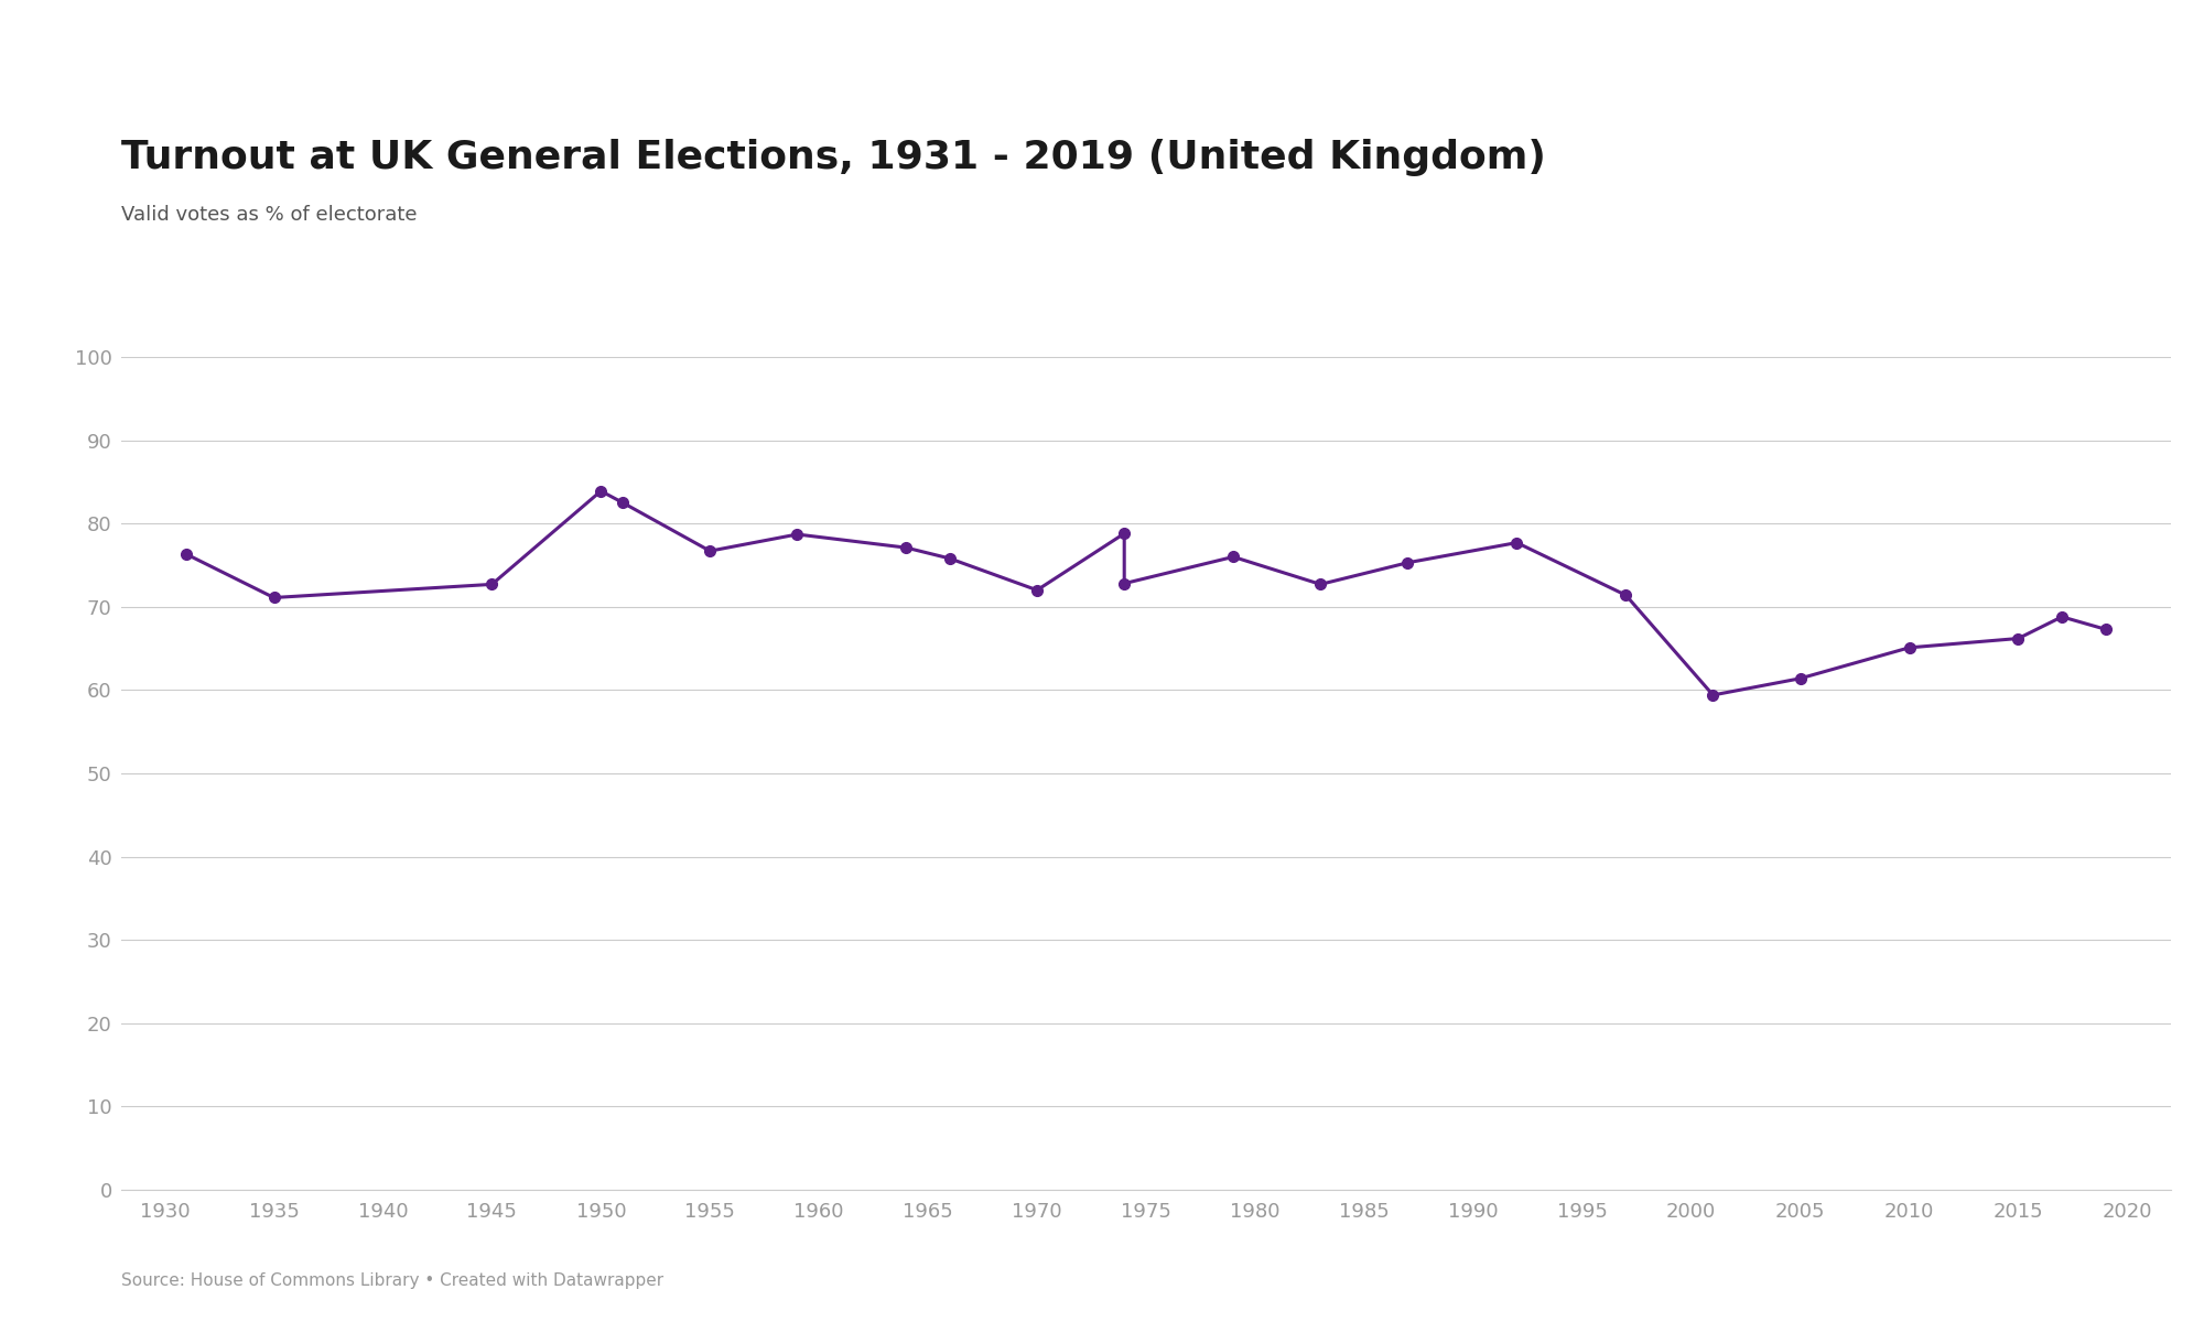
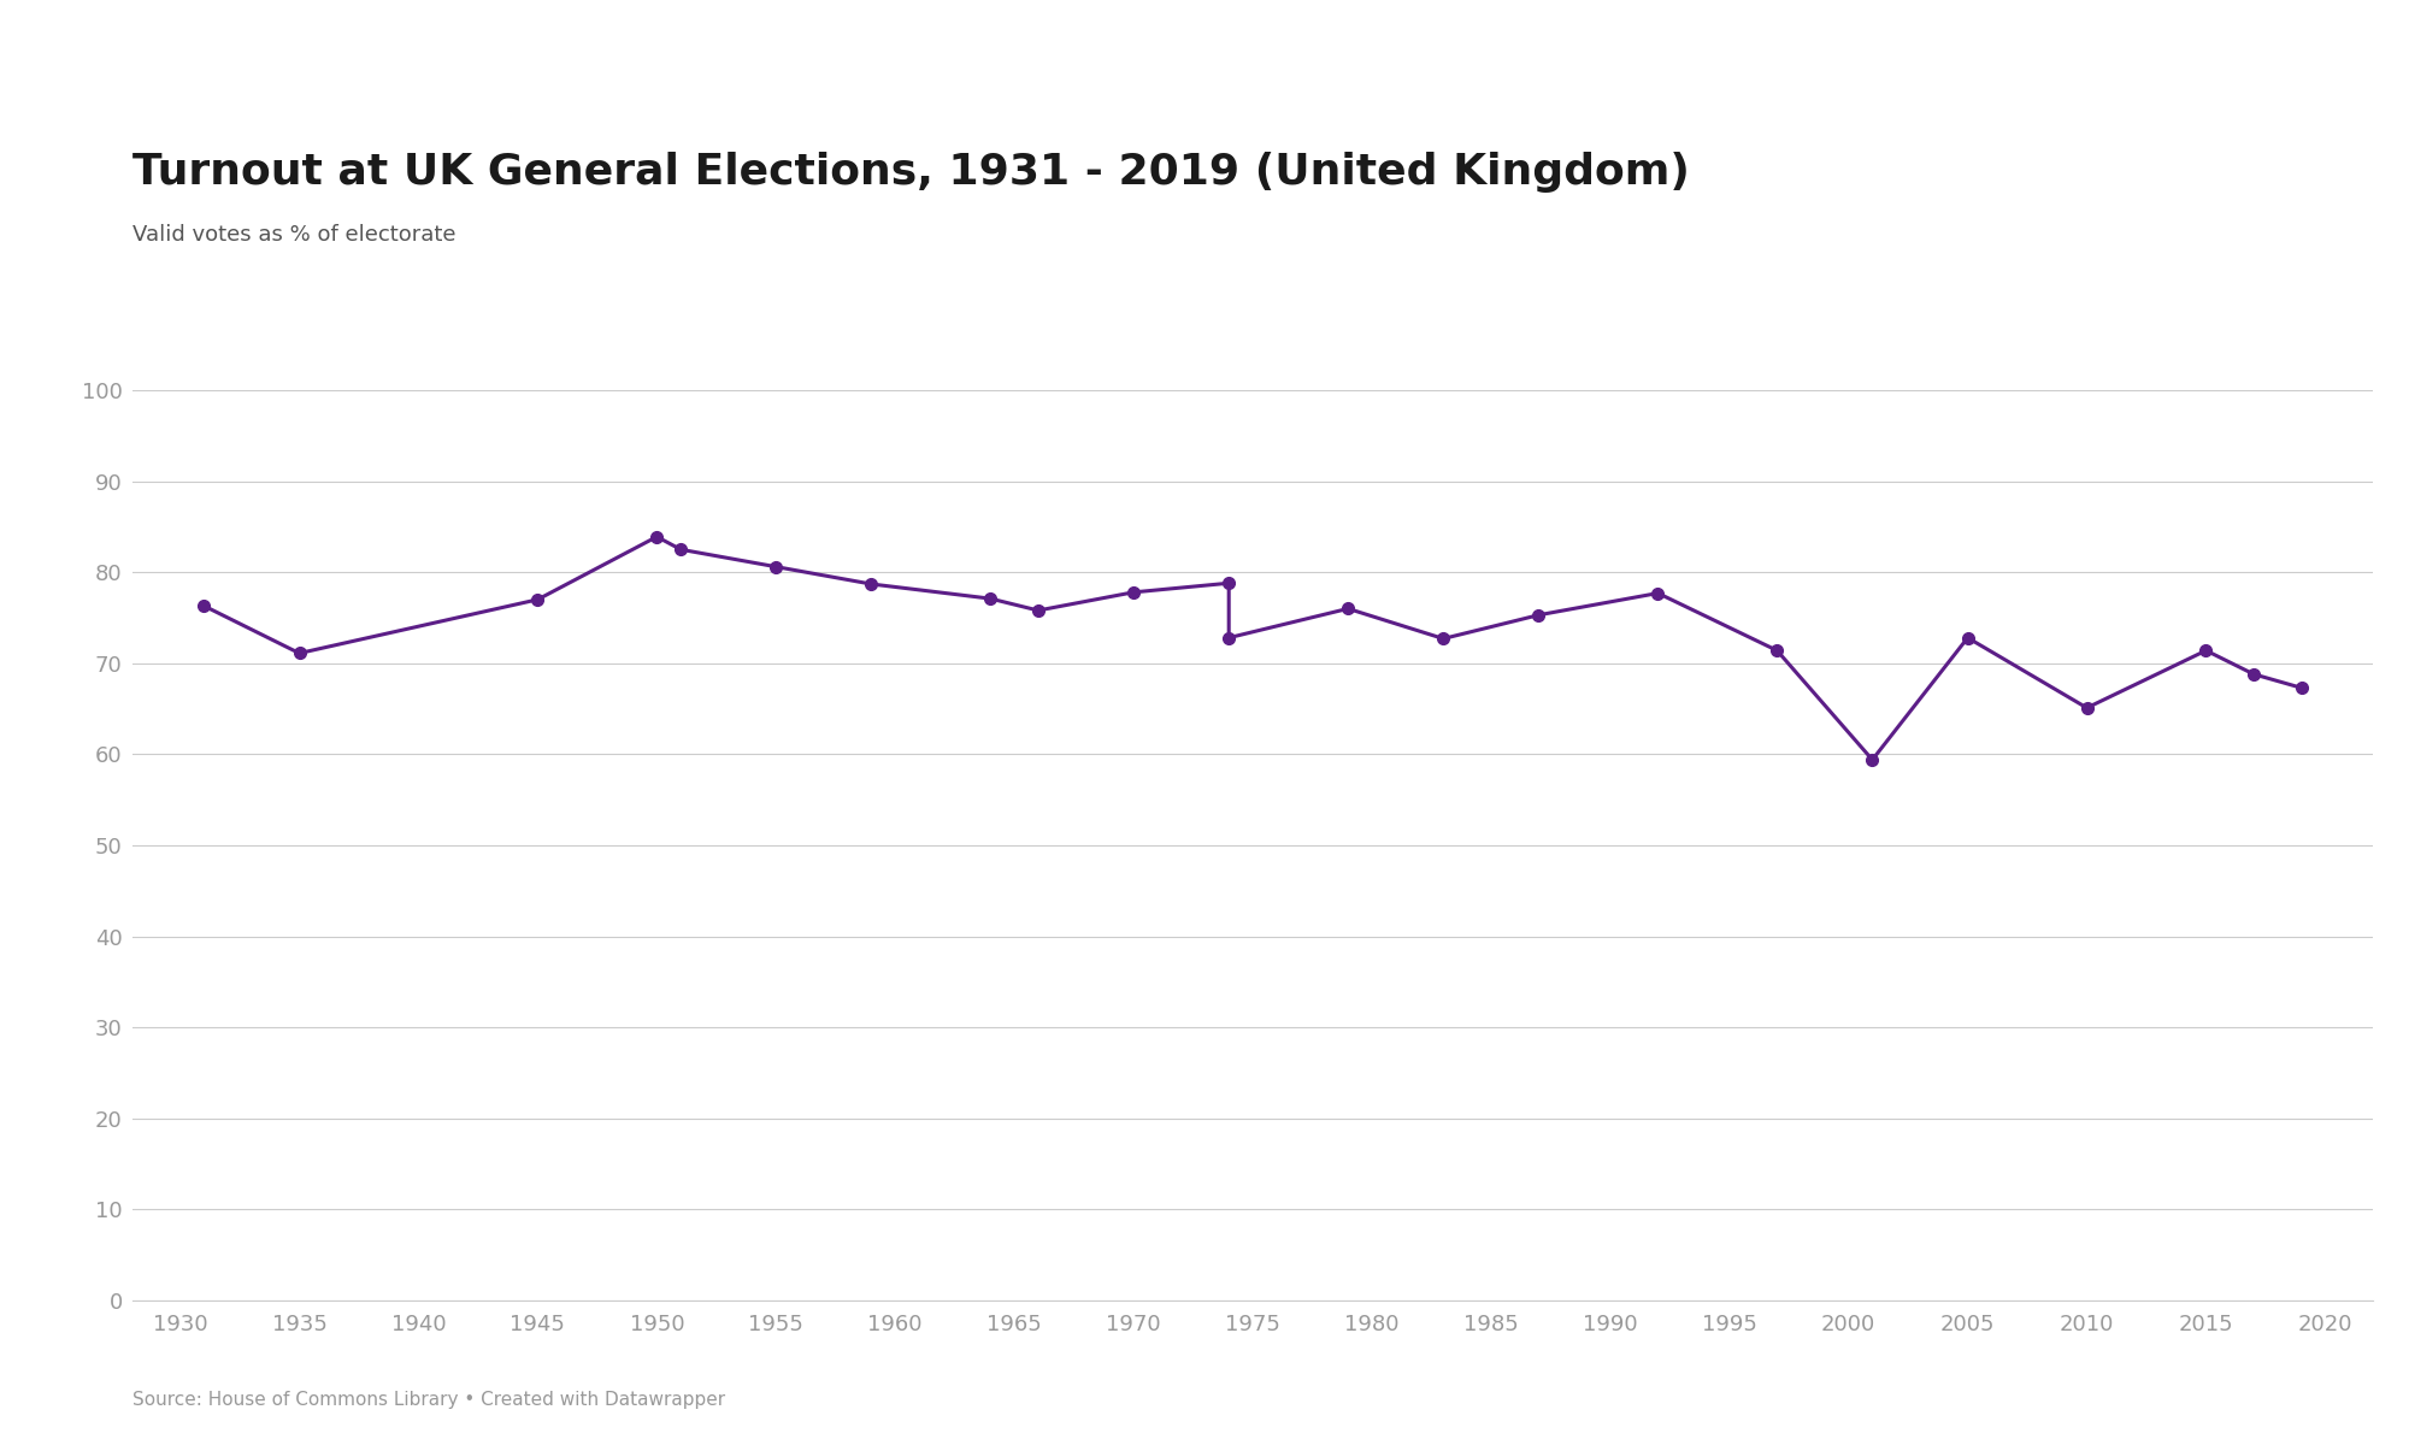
1945: 72.7 -> 77.0
1955: 76.7 -> 80.6
1970: 72.0 -> 77.8
2005: 61.4 -> 72.8
2015: 66.2 -> 71.4
